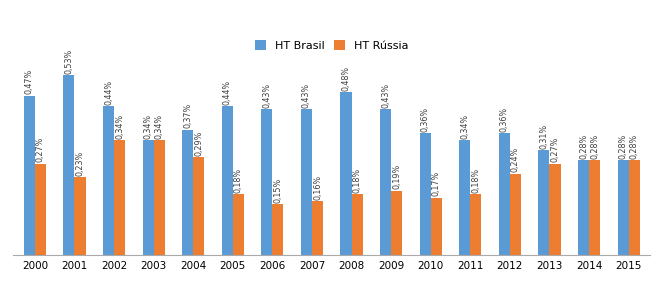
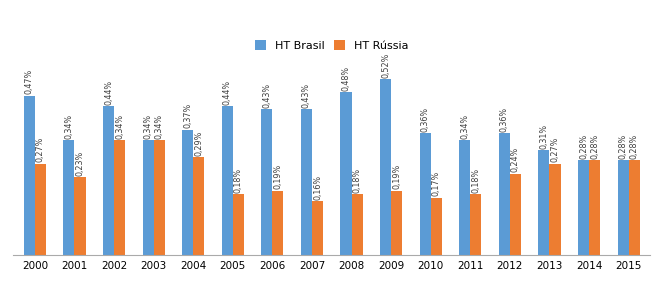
HT Brasil/2001: 0,53% -> 0,34%
HT Rússia/2006: 0,15% -> 0,19%
HT Brasil/2009: 0,43% -> 0,52%
